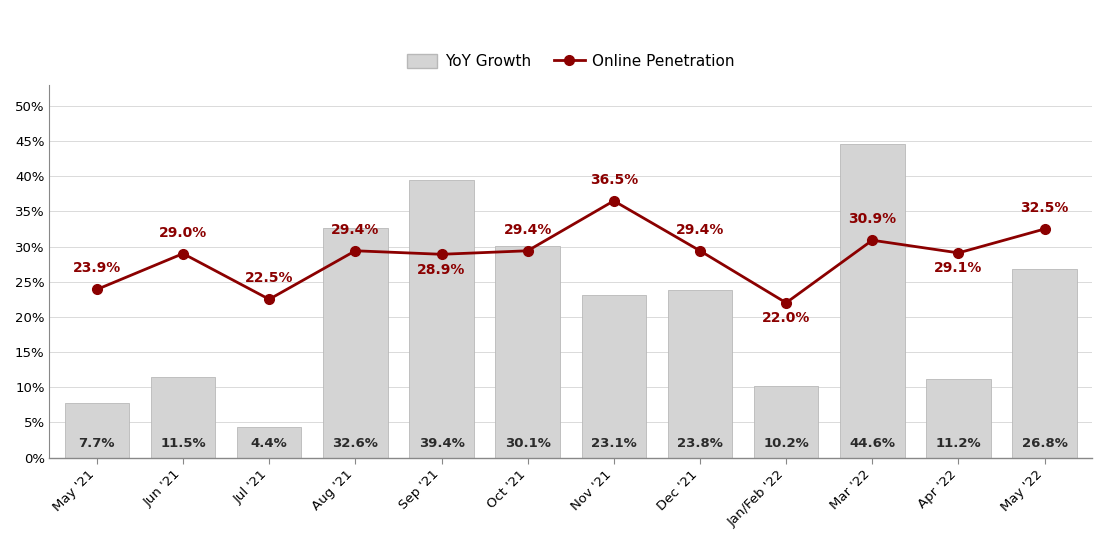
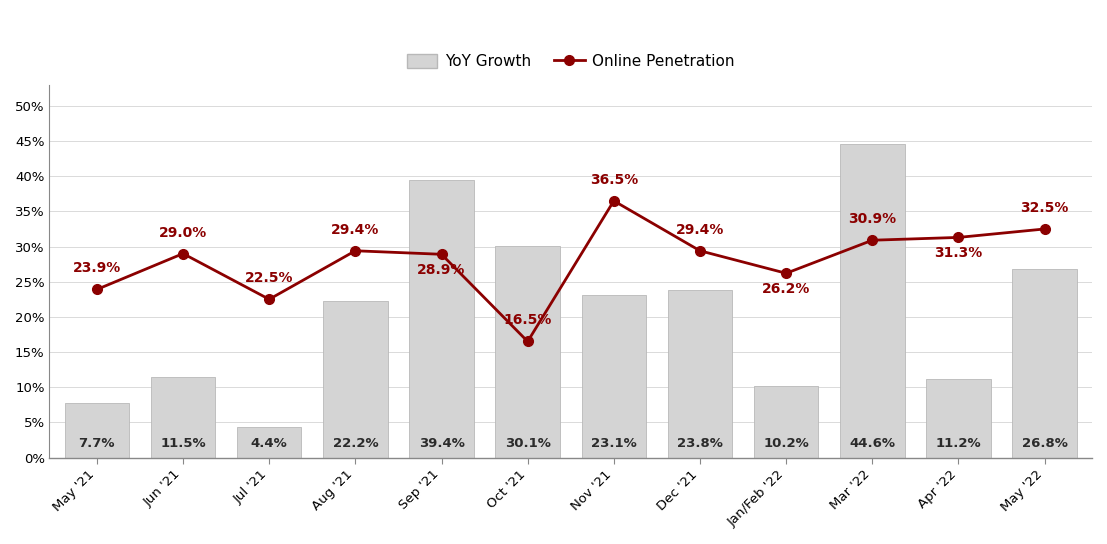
YoY Growth/Aug '21: 32.6% -> 22.2%
Online Penetration/Oct '21: 29.4% -> 16.5%
Online Penetration/Jan/Feb '22: 22.0% -> 26.2%
Online Penetration/Apr '22: 29.1% -> 31.3%
